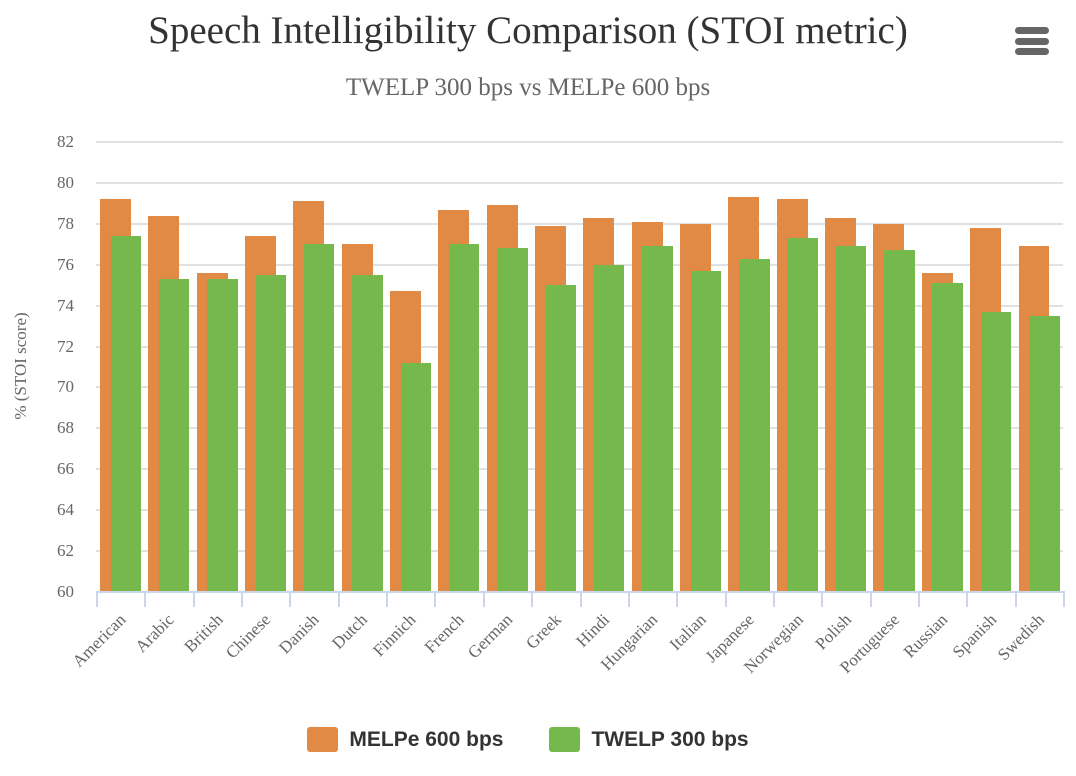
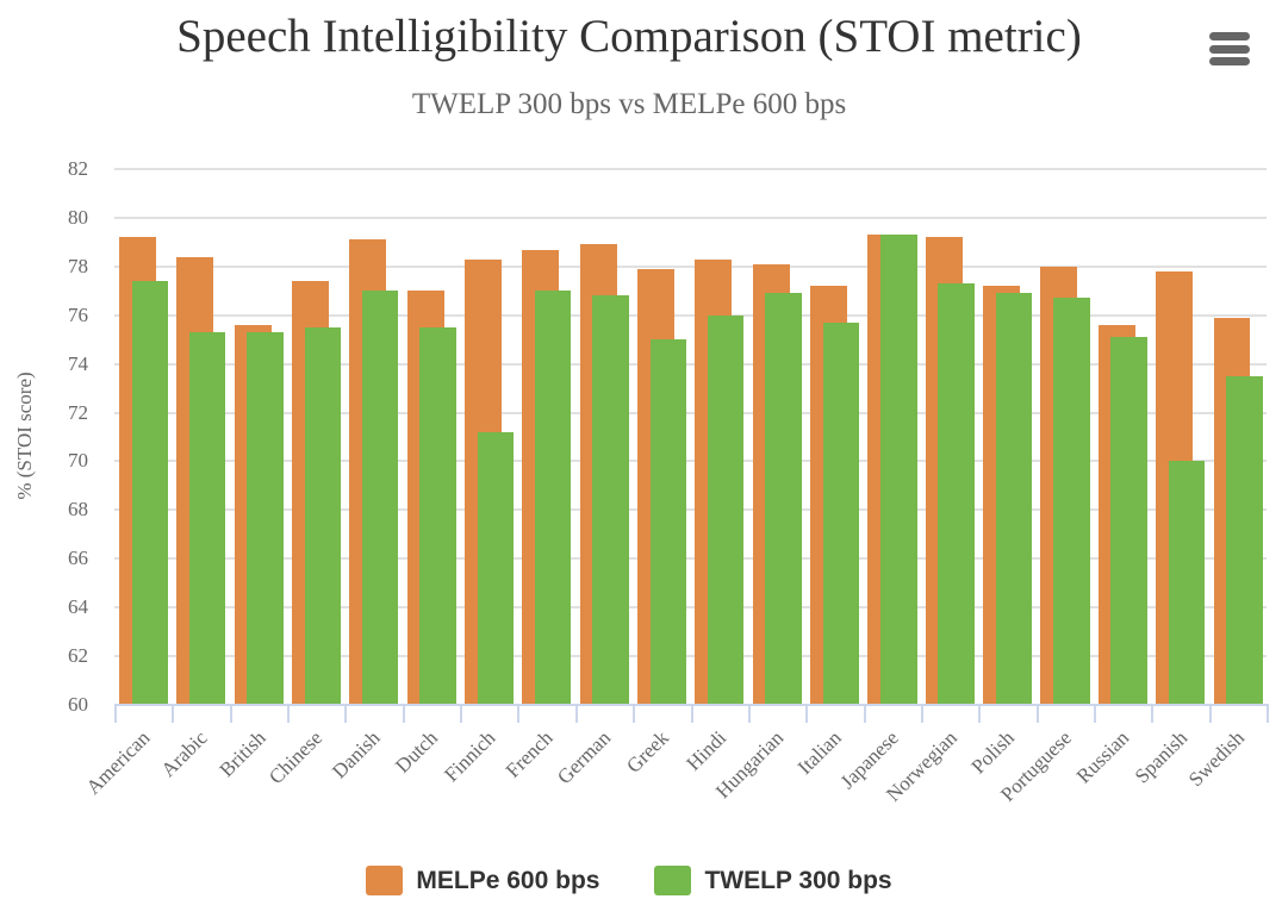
MELPe 600 bps/Finnich: 74.7 -> 78.3
MELPe 600 bps/Italian: 78.0 -> 77.2
TWELP 300 bps/Japanese: 76.3 -> 79.3
MELPe 600 bps/Polish: 78.3 -> 77.2
TWELP 300 bps/Spanish: 73.7 -> 70.0
MELPe 600 bps/Swedish: 76.9 -> 75.9
